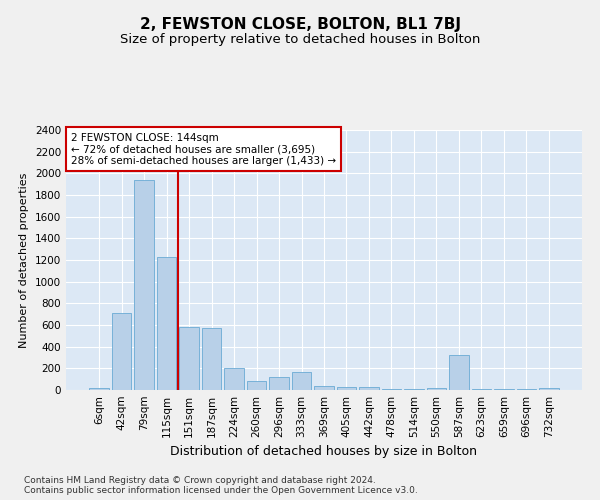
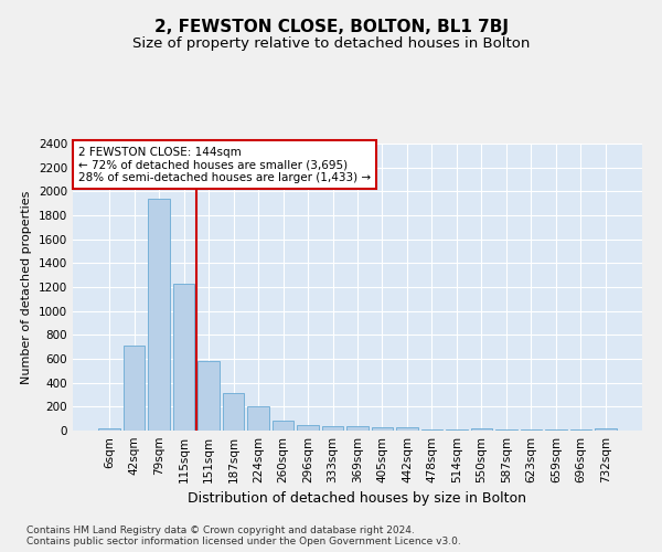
187sqm: 570 -> 310
296sqm: 120 -> 50
333sqm: 170 -> 40
587sqm: 320 -> 0
